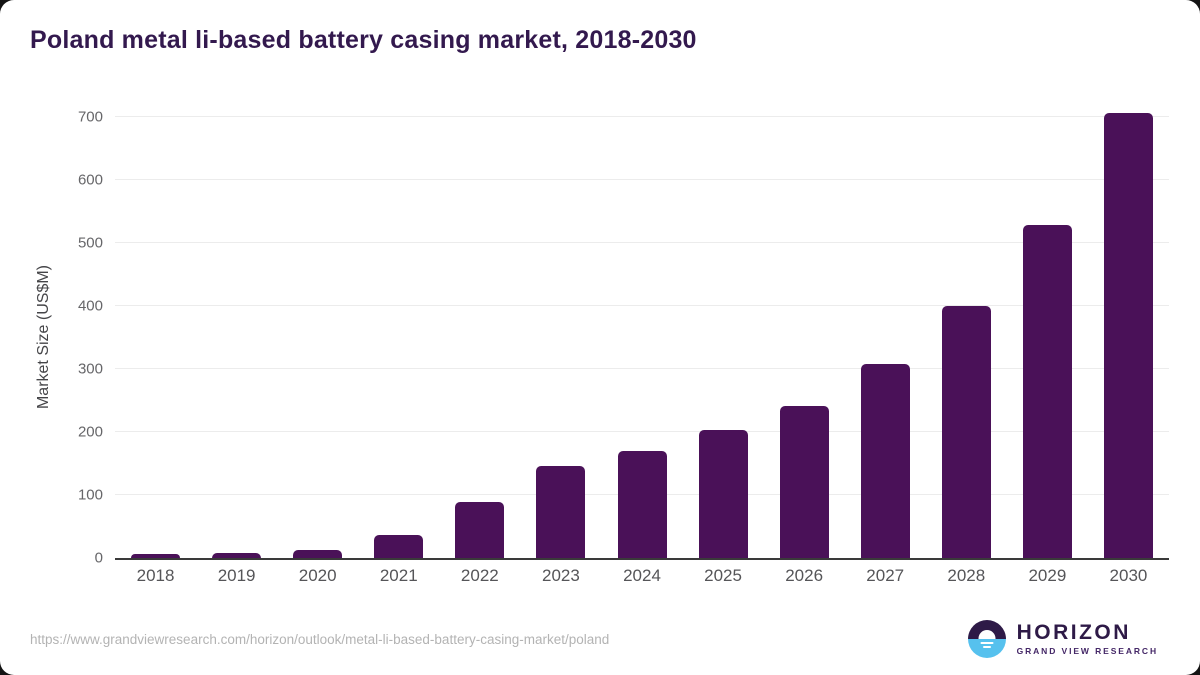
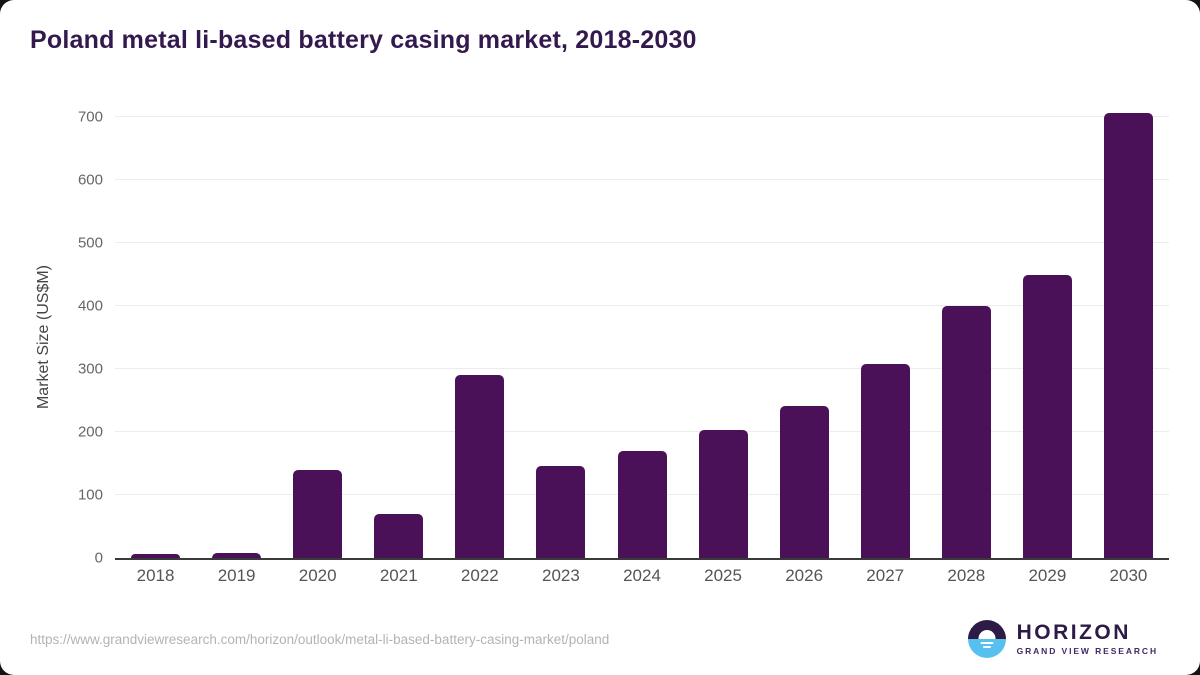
2020: 10 -> 140
2021: 40 -> 70
2022: 90 -> 290
2029: 530 -> 450
